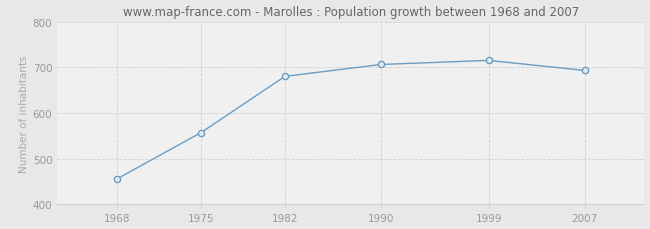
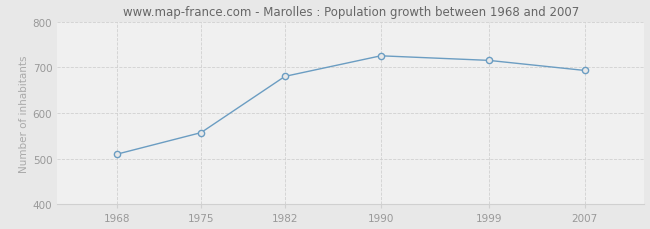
1968: 456 -> 510
1990: 706 -> 725
